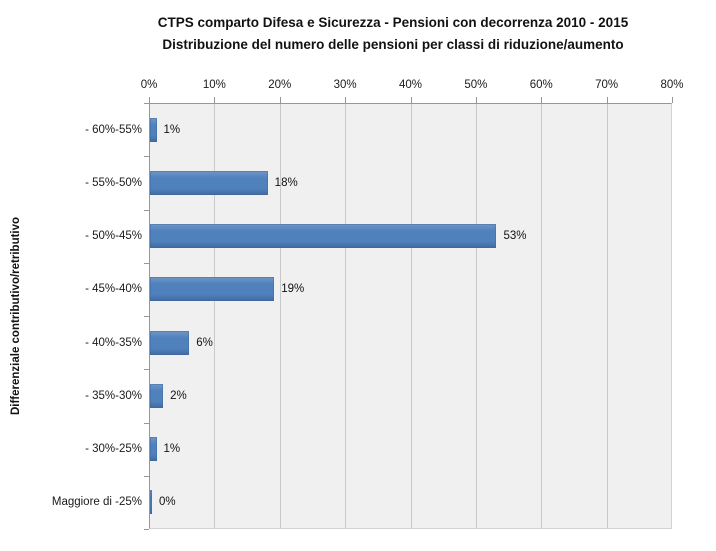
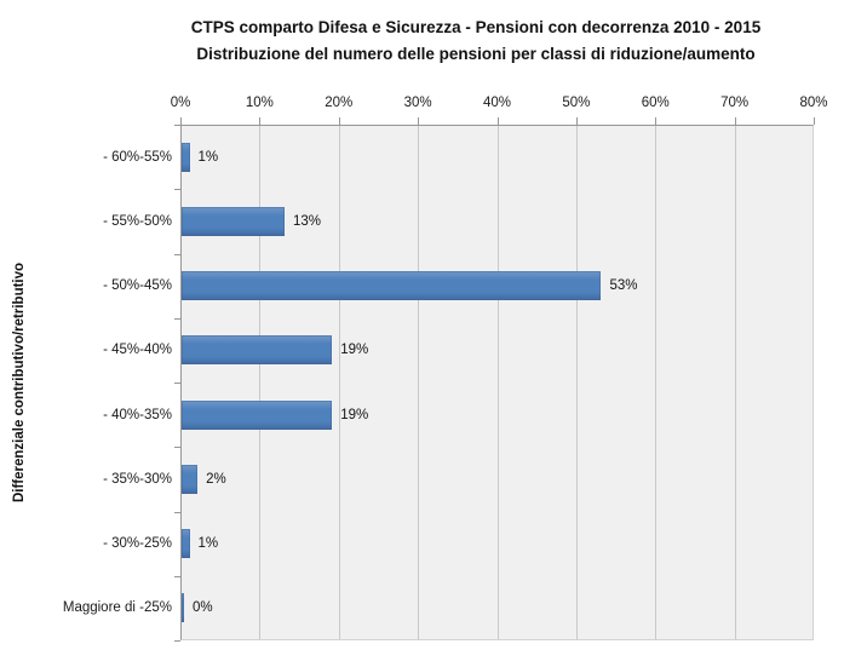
- 55%-50%: 18% -> 13%
- 40%-35%: 6% -> 19%
